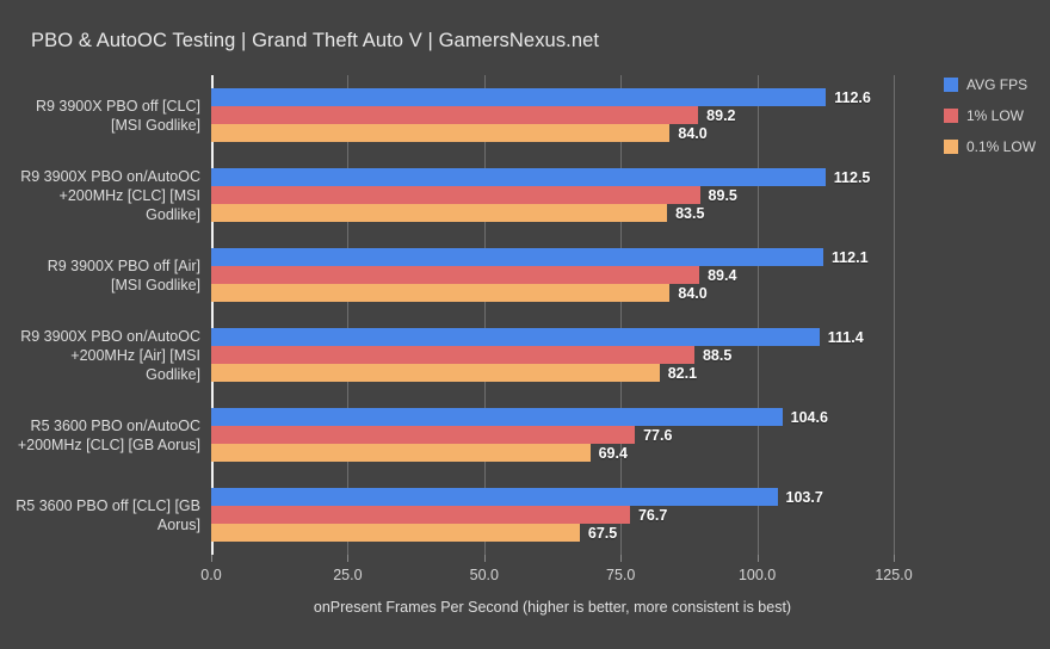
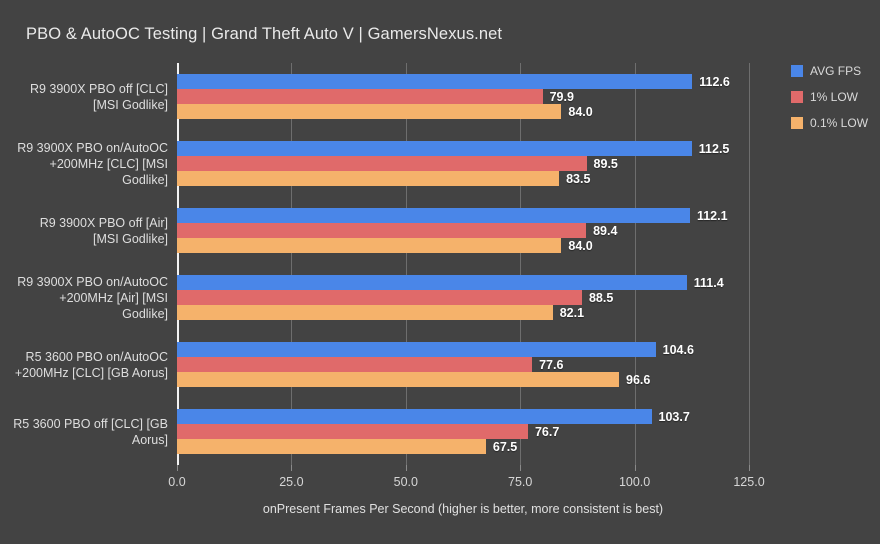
1% LOW/R9 3900X PBO off [CLC] [MSI Godlike]: 89.2 -> 79.9
0.1% LOW/R5 3600 PBO on/AutoOC +200MHz [CLC] [GB Aorus]: 69.4 -> 96.6
